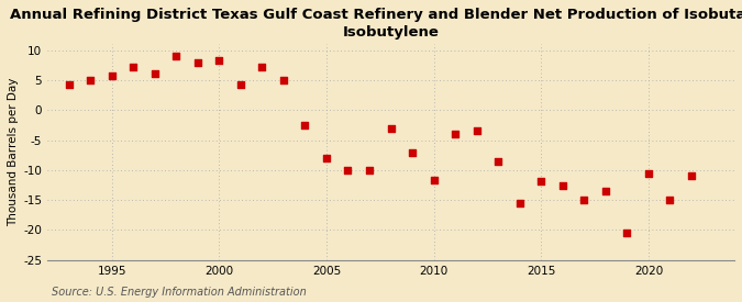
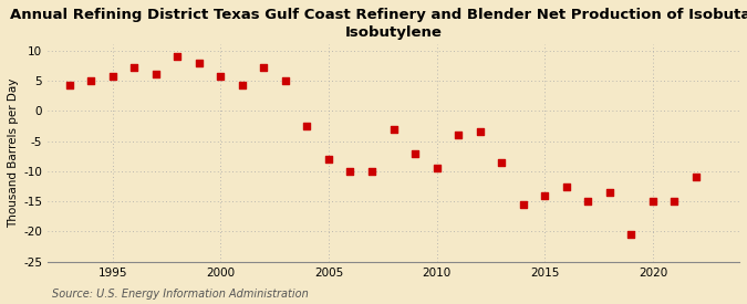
2000: 8.4 -> 5.8
2010: -11.6 -> -9.5
2015: -11.8 -> -14.0
2020: -10.6 -> -15.0
